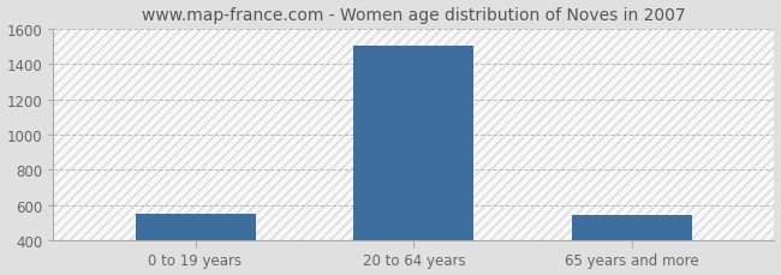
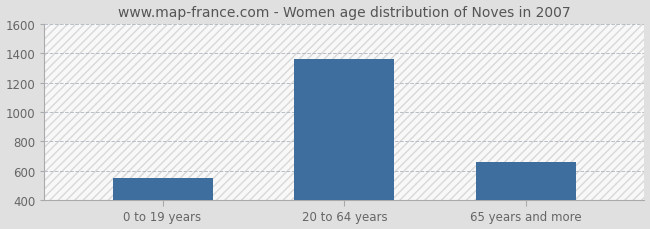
20 to 64 years: 1500 -> 1360
65 years and more: 540 -> 660
